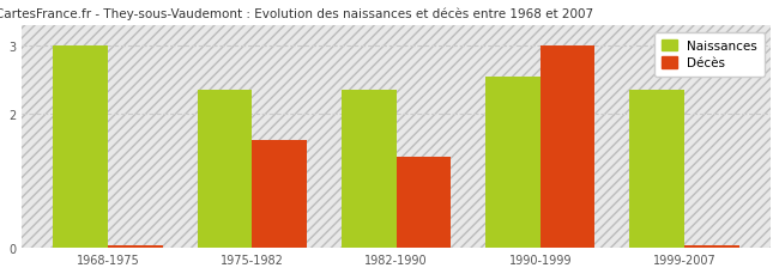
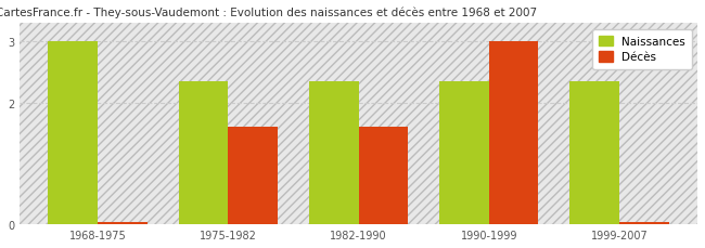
Décès/1982-1990: 1.36 -> 1.60
Naissances/1990-1999: 2.54 -> 2.35
